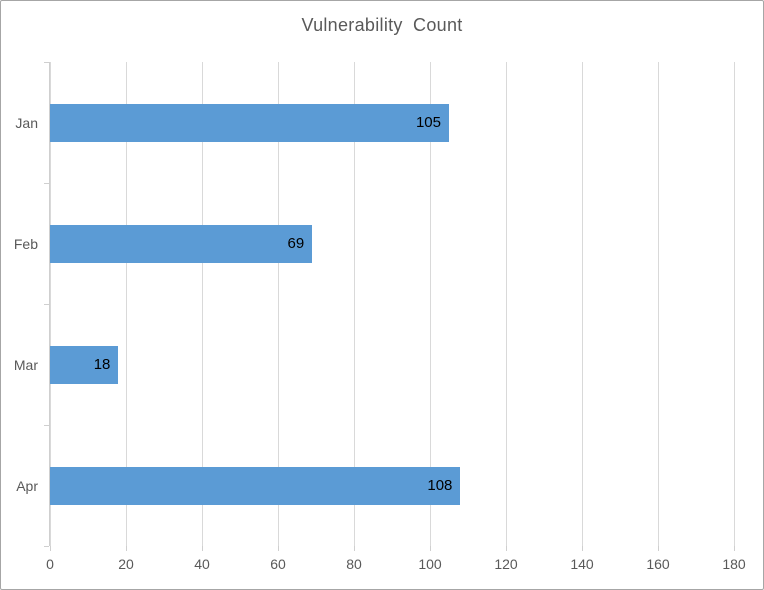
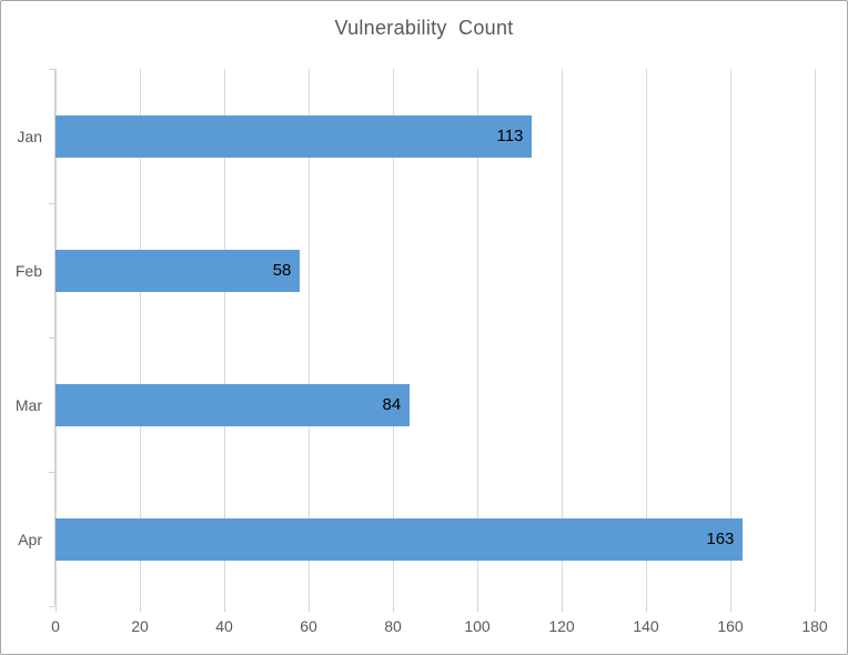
Jan: 105 -> 113
Feb: 69 -> 58
Mar: 18 -> 84
Apr: 108 -> 163
